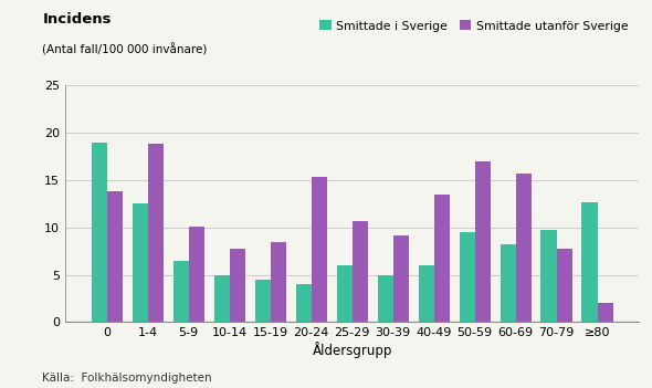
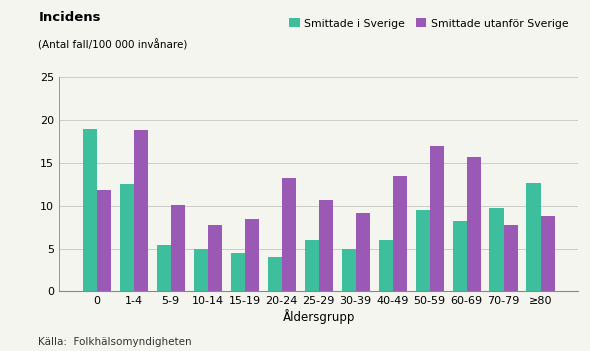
Smittade utanför Sverige/0: 13.8 -> 11.8
Smittade i Sverige/5-9: 6.5 -> 5.4
Smittade utanför Sverige/20-24: 15.3 -> 13.2
Smittade utanför Sverige/≥80: 2.0 -> 8.8
